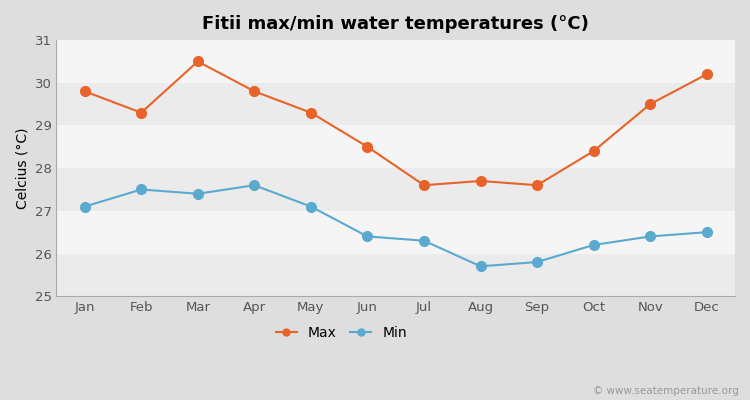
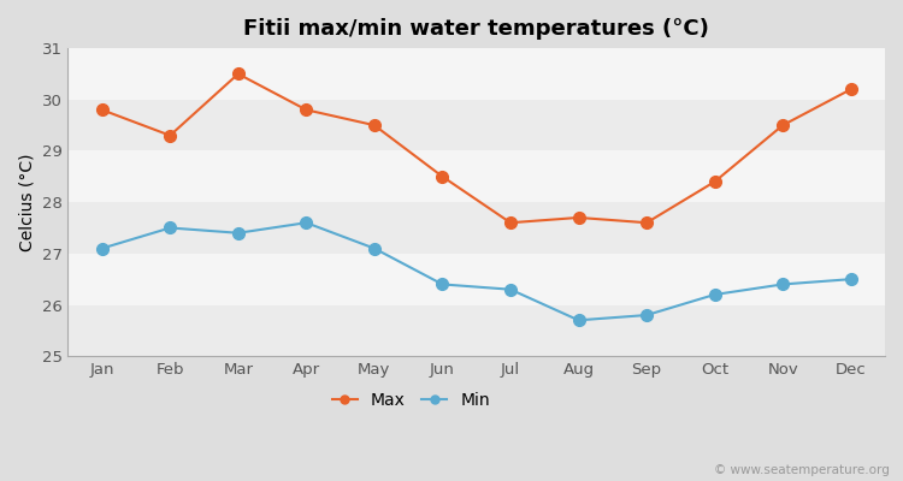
Max/May: 29.3 -> 29.5
